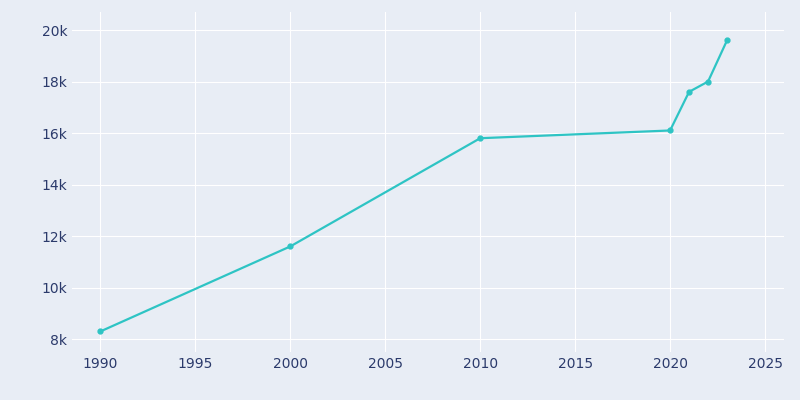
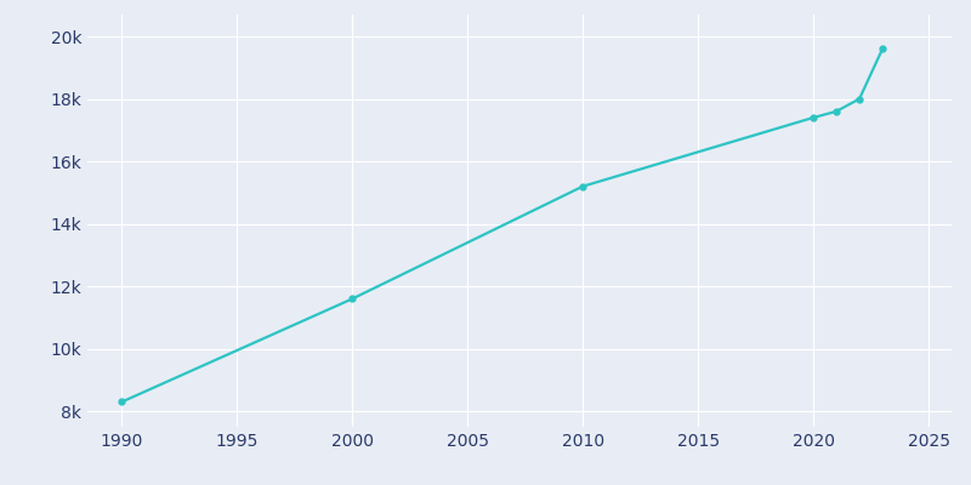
2010: 15.8k -> 15.2k
2020: 16.1k -> 17.4k
